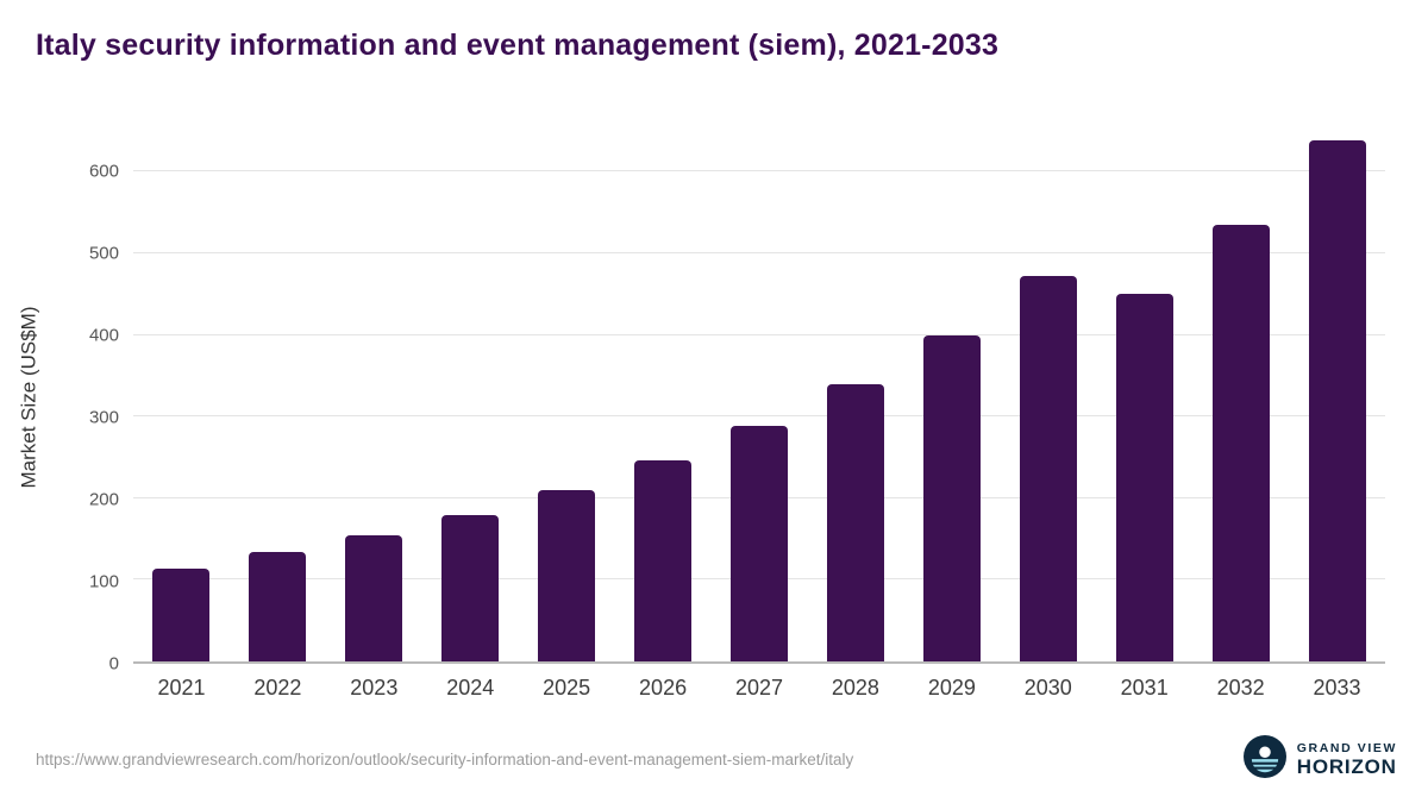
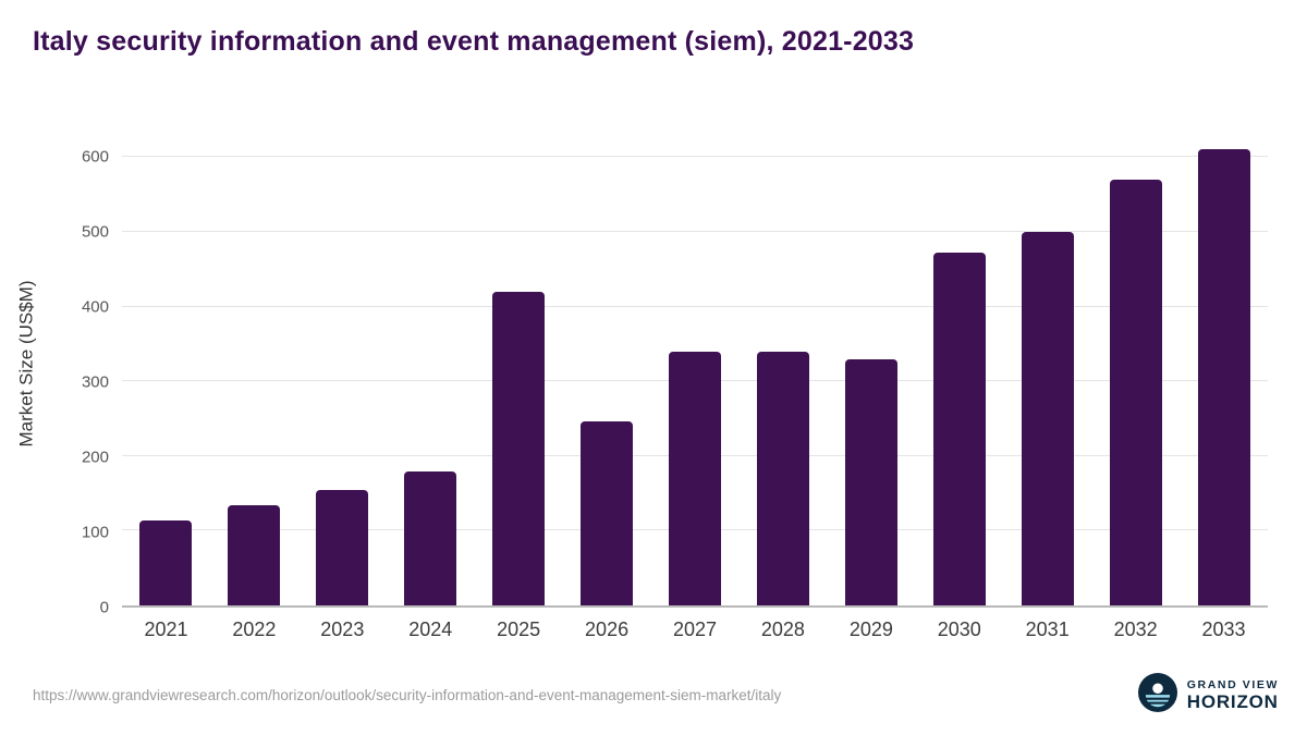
2025: 210 -> 420
2027: 290 -> 340
2029: 400 -> 330
2031: 450 -> 500
2032: 540 -> 570
2033: 640 -> 610
